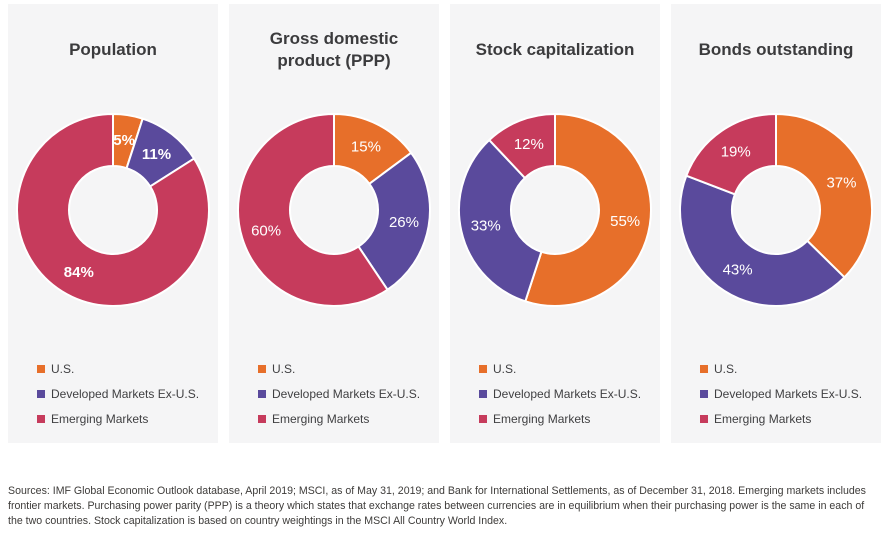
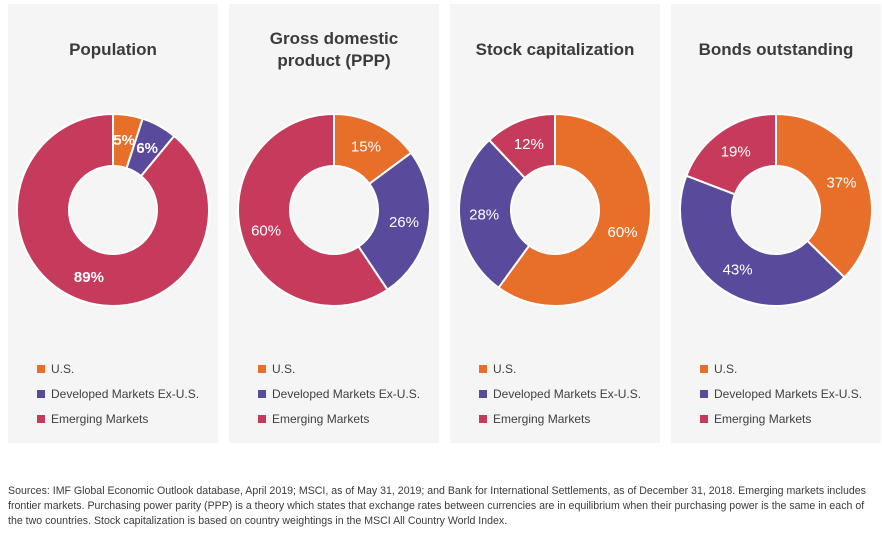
Population/Developed Markets Ex-U.S.: 11% -> 6%
Population/Emerging Markets: 84% -> 89%
Stock capitalization/U.S.: 55% -> 60%
Stock capitalization/Developed Markets Ex-U.S.: 33% -> 28%
